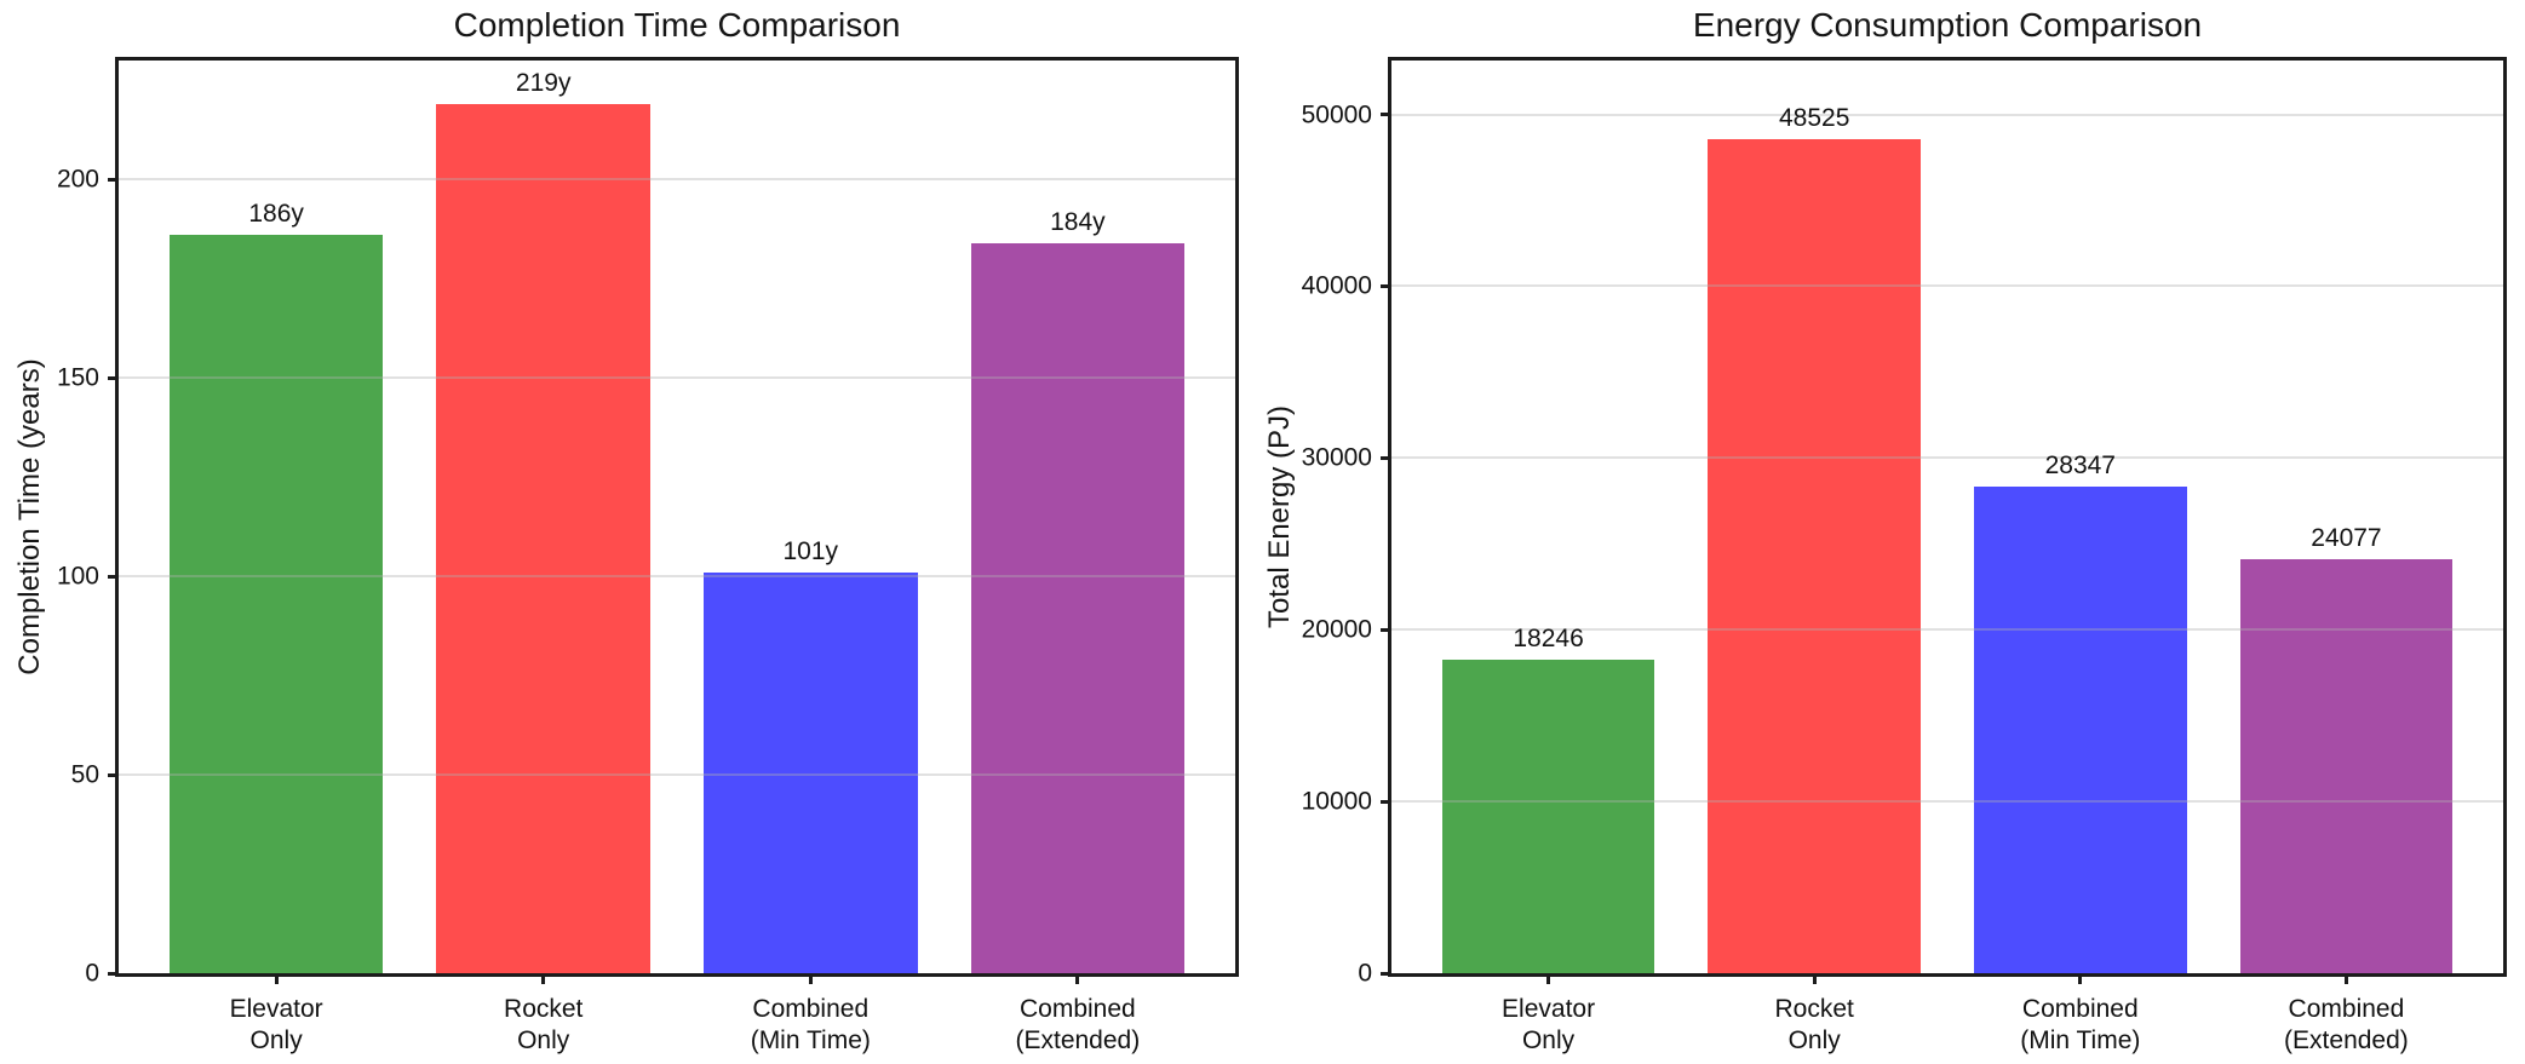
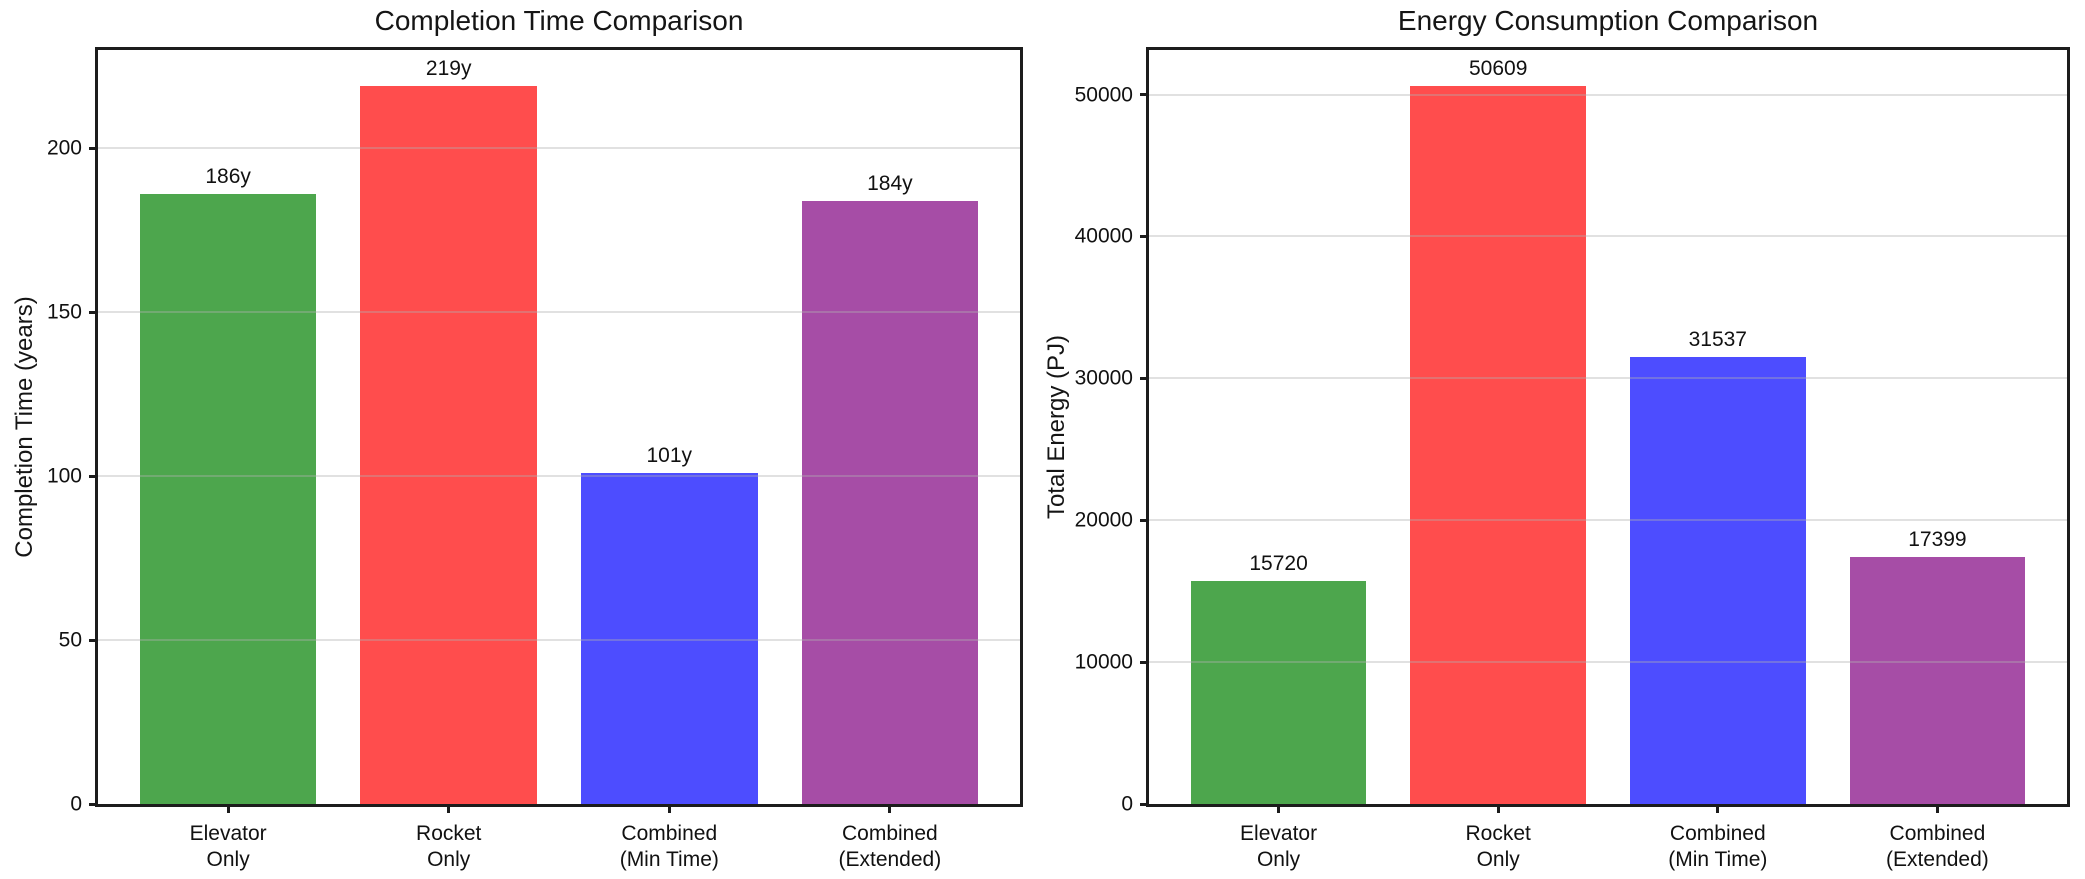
Energy Consumption Comparison/Elevator Only: 18246 -> 15720
Energy Consumption Comparison/Rocket Only: 48525 -> 50609
Energy Consumption Comparison/Combined (Min Time): 28347 -> 31537
Energy Consumption Comparison/Combined (Extended): 24077 -> 17399
